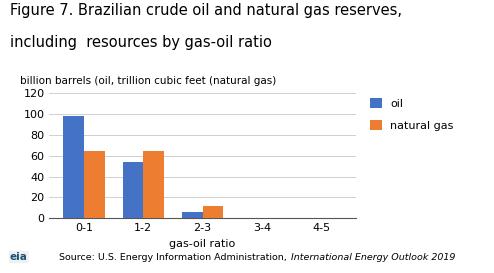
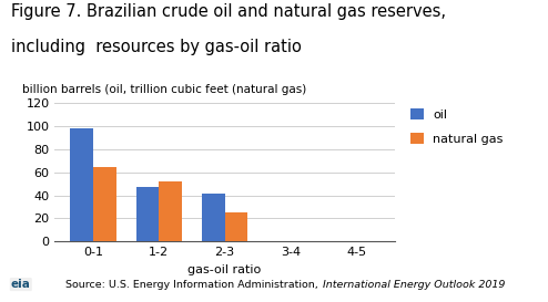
oil/1-2: 54 -> 47
natural gas/1-2: 64 -> 52
oil/2-3: 6 -> 41
natural gas/2-3: 12 -> 25
